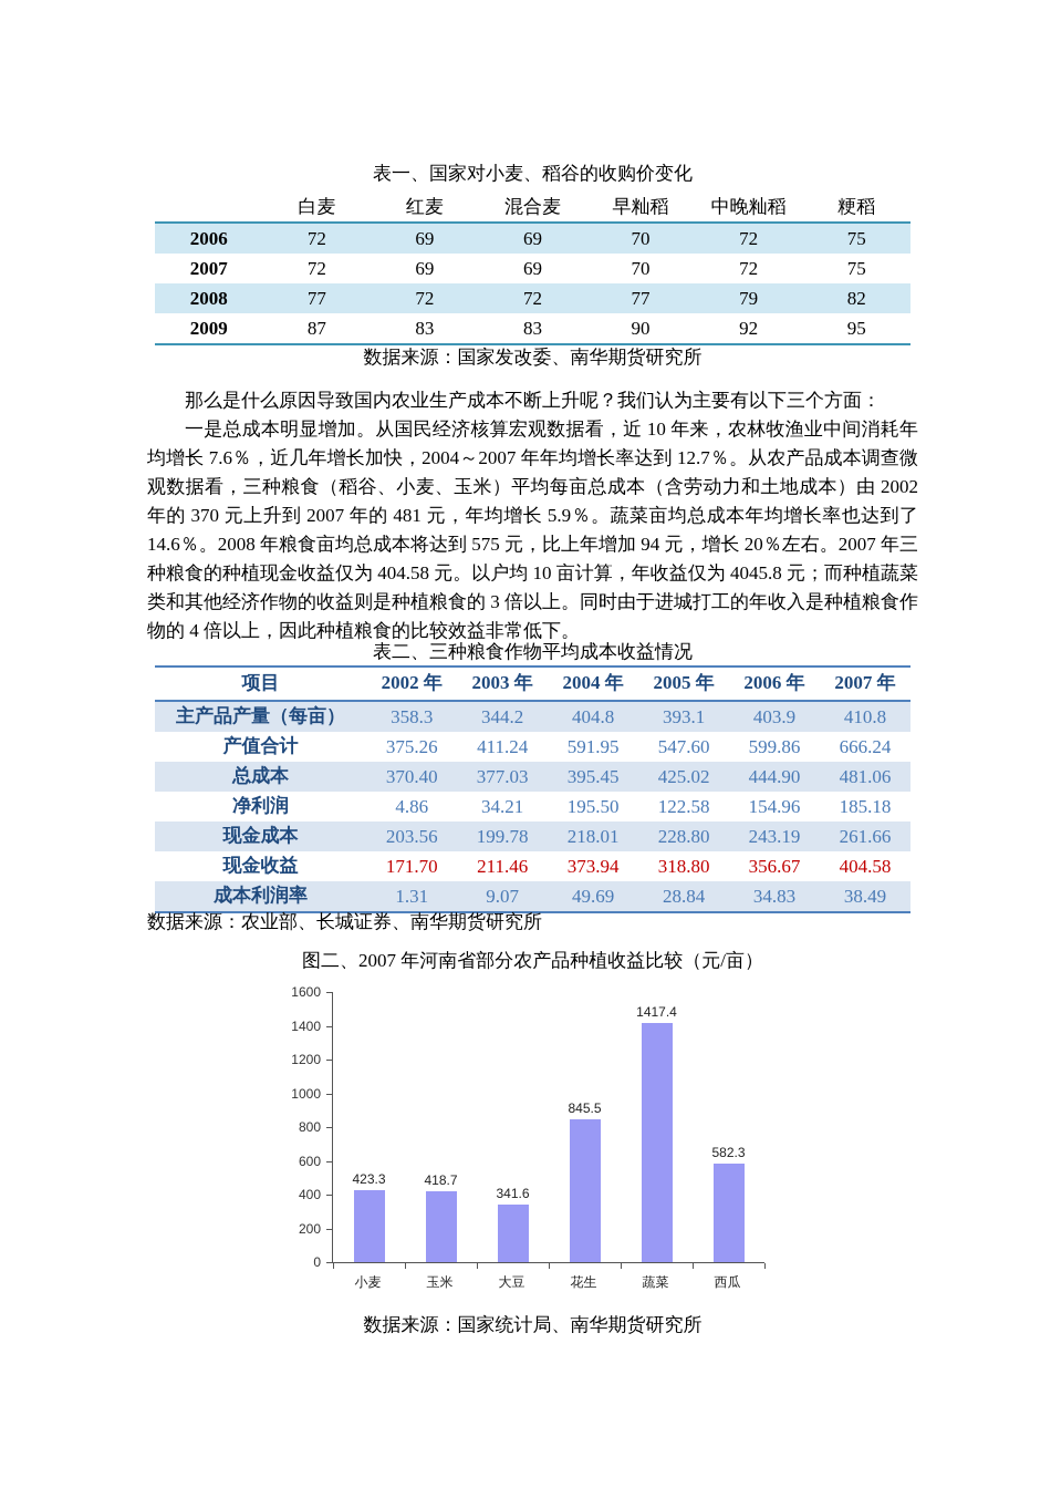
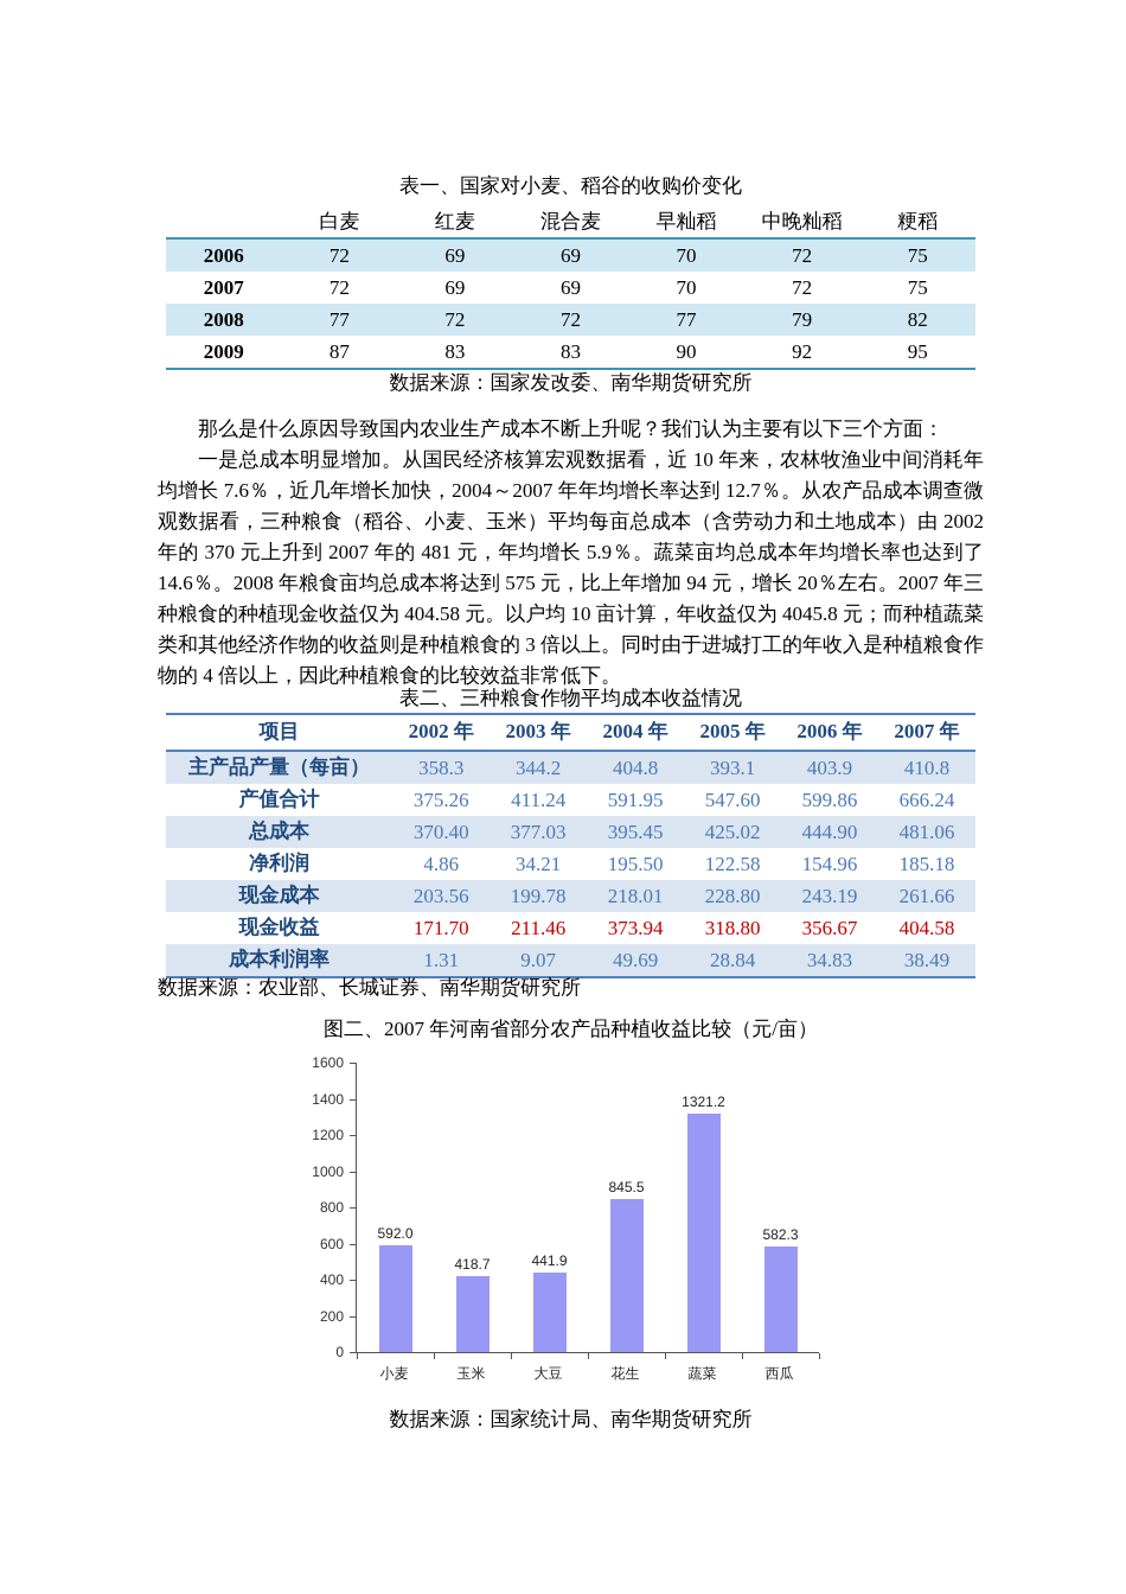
小麦: 423.3 -> 592.0
大豆: 341.6 -> 441.9
蔬菜: 1417.4 -> 1321.2
